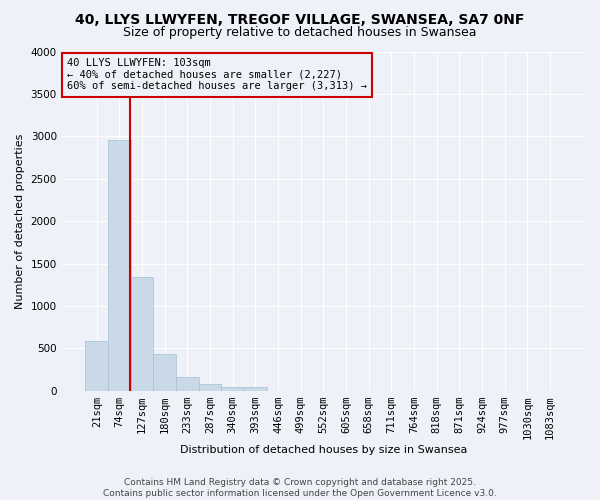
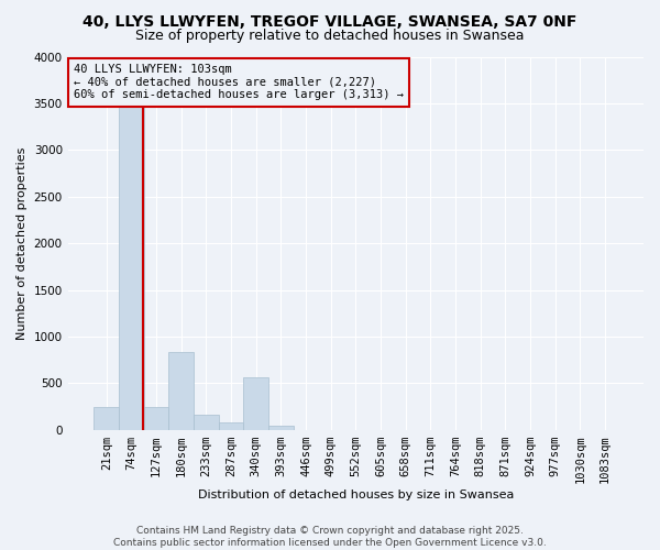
21sqm: 590 -> 240
74sqm: 2960 -> 3460
127sqm: 1340 -> 240
180sqm: 430 -> 840
340sqm: 40 -> 560
